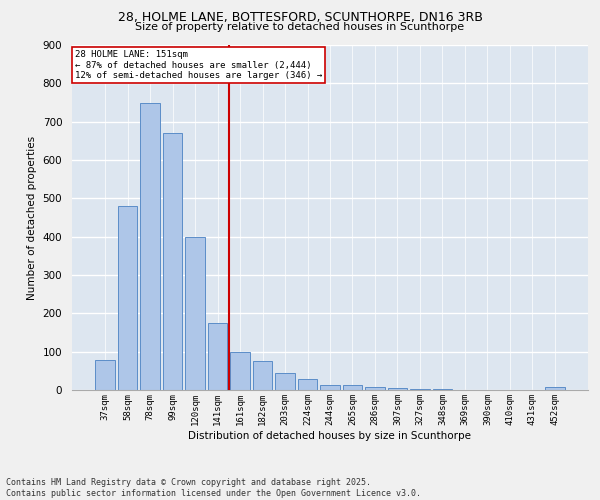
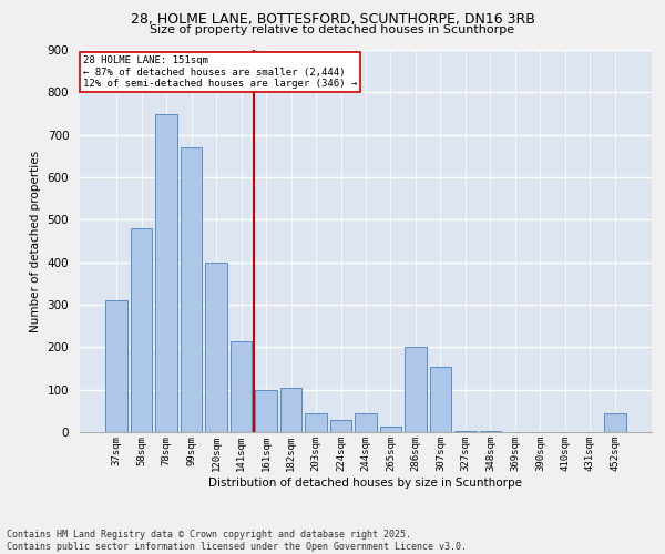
37sqm: 79 -> 310
141sqm: 175 -> 215
182sqm: 75 -> 105
244sqm: 14 -> 45
286sqm: 9 -> 200
307sqm: 4 -> 155
452sqm: 7 -> 45
